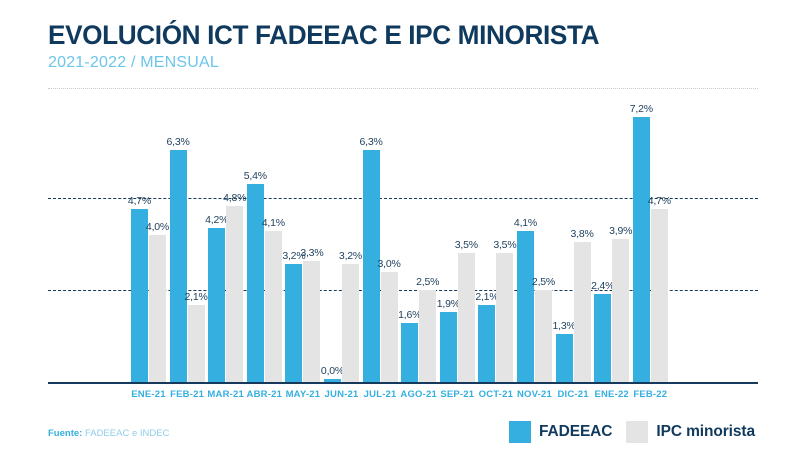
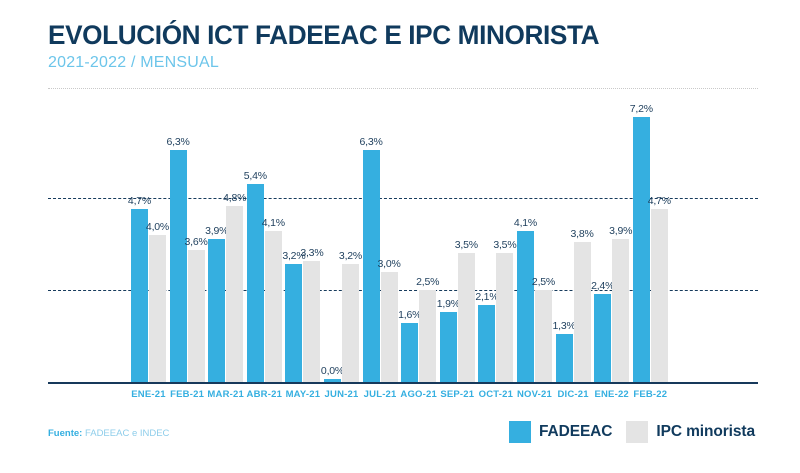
IPC minorista/FEB-21: 2,1% -> 3,6%
FADEEAC/MAR-21: 4,2% -> 3,9%
